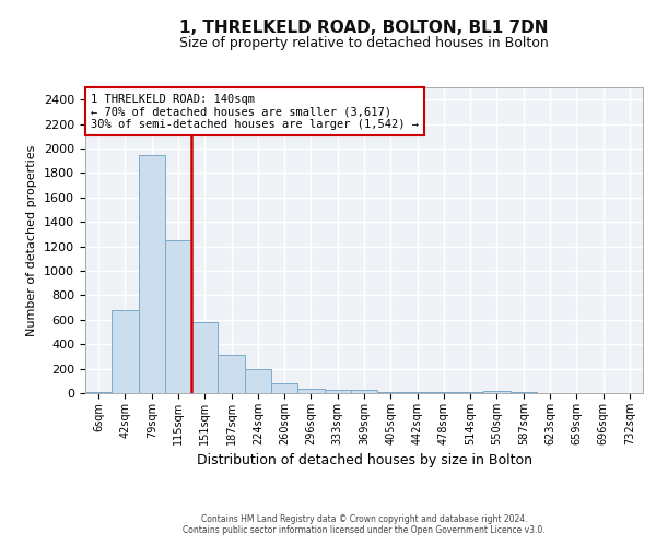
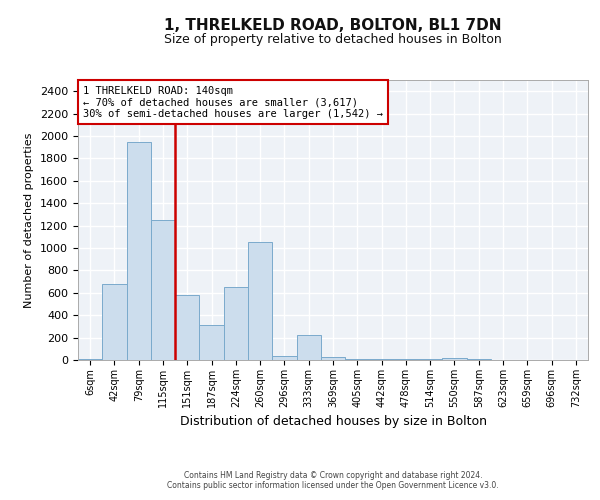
224sqm: 200 -> 650
260sqm: 80 -> 1050
333sqm: 20 -> 220
